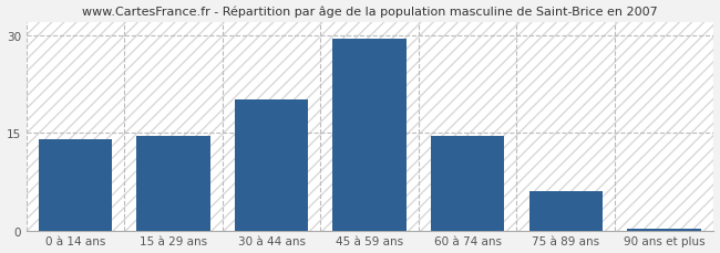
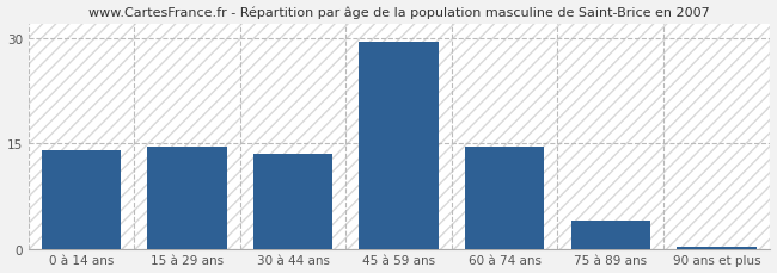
30 à 44 ans: 20.2 -> 13.5
75 à 89 ans: 6.0 -> 4.0
